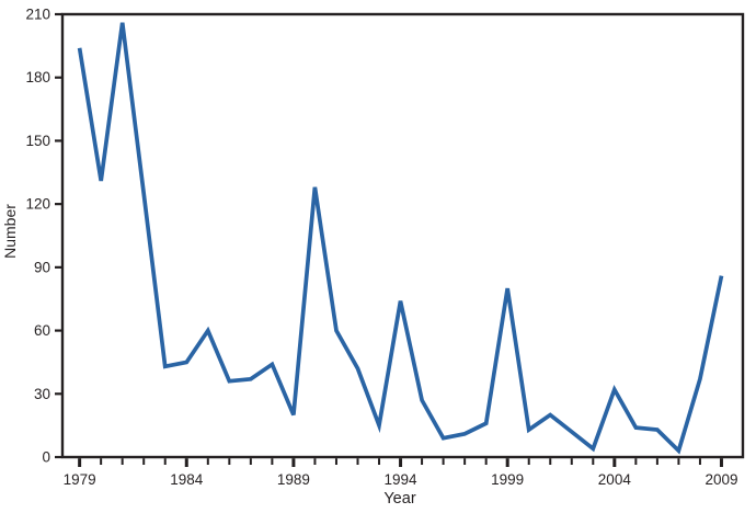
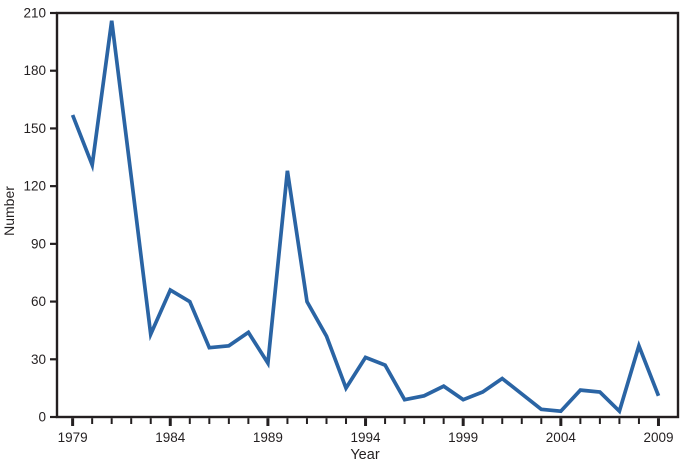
1979: 194 -> 157
1984: 45 -> 66
1989: 20 -> 28
1994: 74 -> 31
1999: 80 -> 9
2004: 32 -> 3
2009: 86 -> 11
